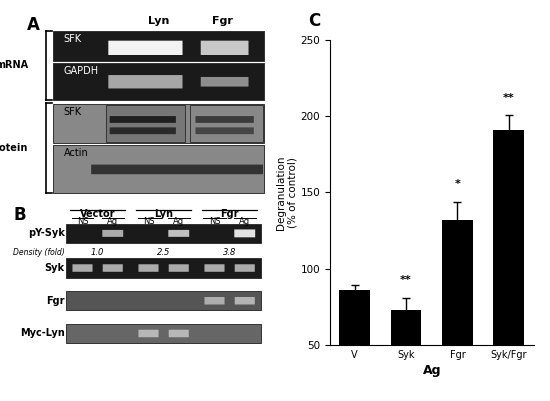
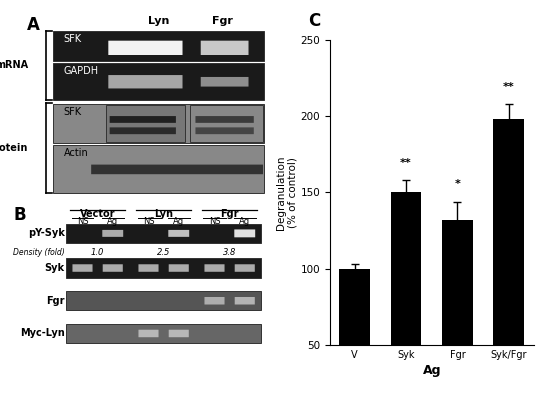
V: 86 -> 100
Syk: 73 -> 150
Syk/Fgr: 191 -> 198
